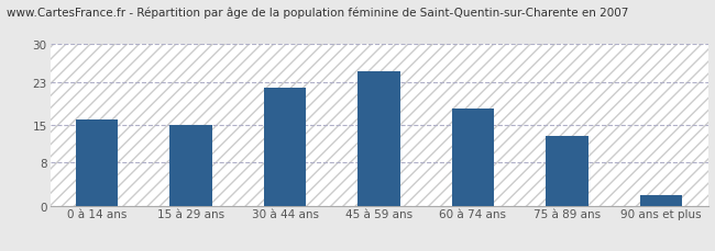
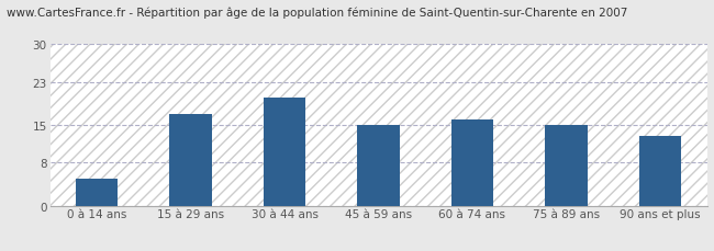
0 à 14 ans: 16 -> 5
15 à 29 ans: 15 -> 17
30 à 44 ans: 22 -> 20
45 à 59 ans: 25 -> 15
60 à 74 ans: 18 -> 16
75 à 89 ans: 13 -> 15
90 ans et plus: 2 -> 13
